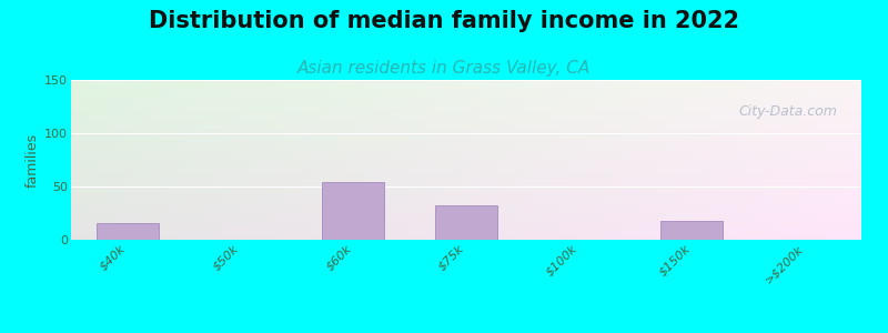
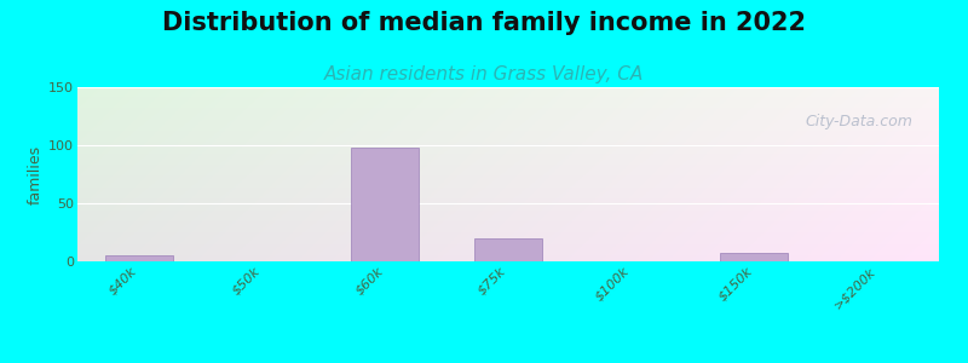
$40k: 16 -> 5
$60k: 54 -> 98
$75k: 32 -> 20
$150k: 18 -> 7
